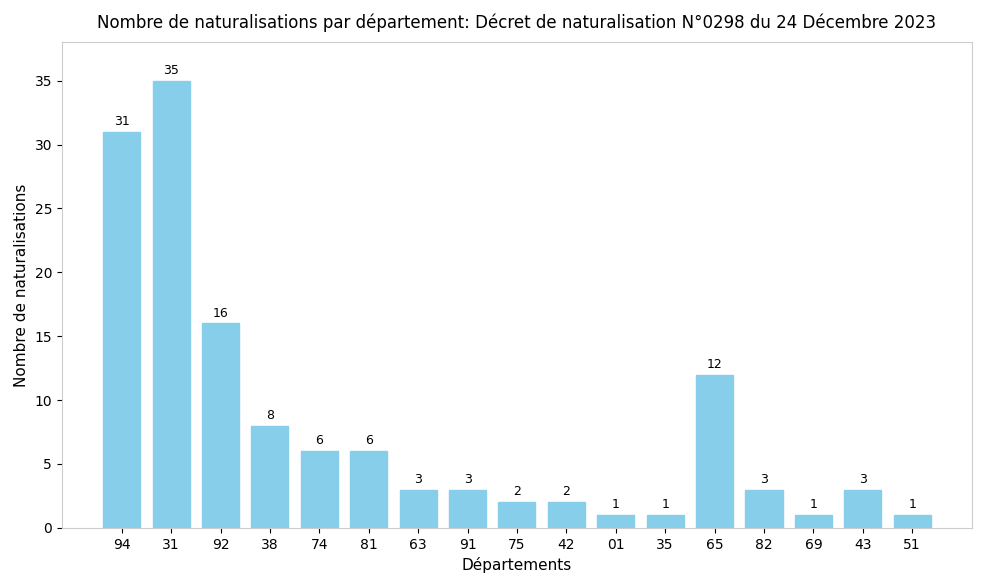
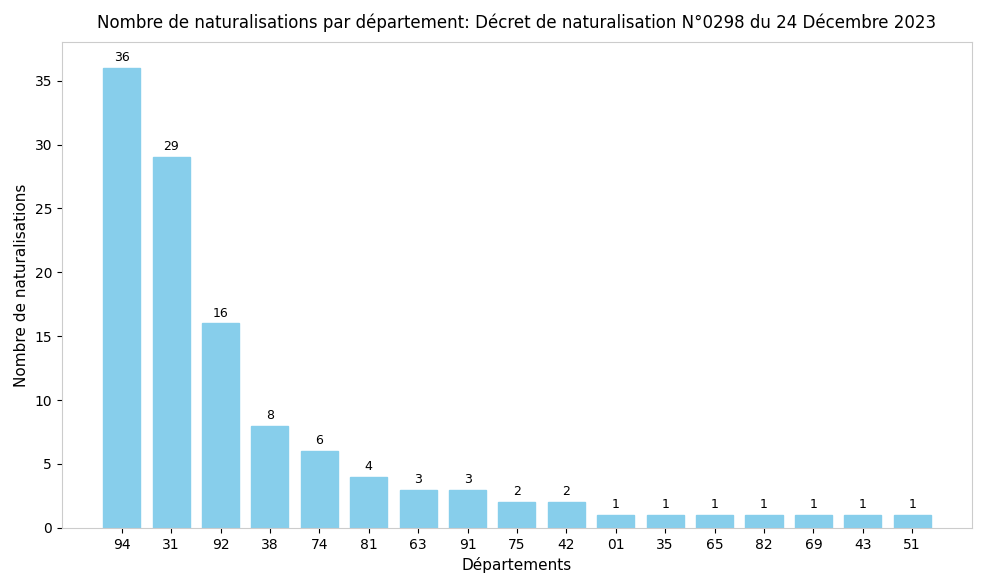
94: 31 -> 36
31: 35 -> 29
81: 6 -> 4
65: 12 -> 1
82: 3 -> 1
43: 3 -> 1
